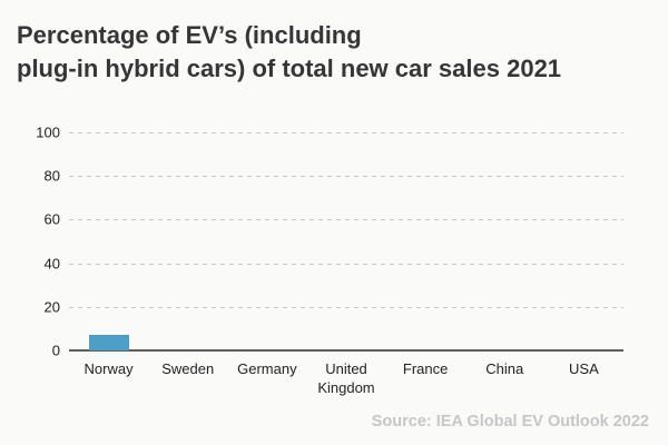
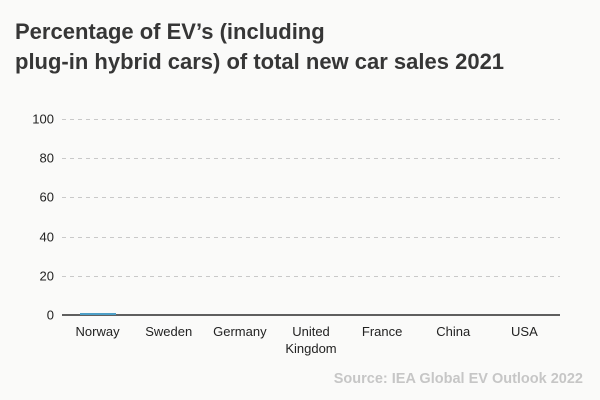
Norway: 7 -> 1
